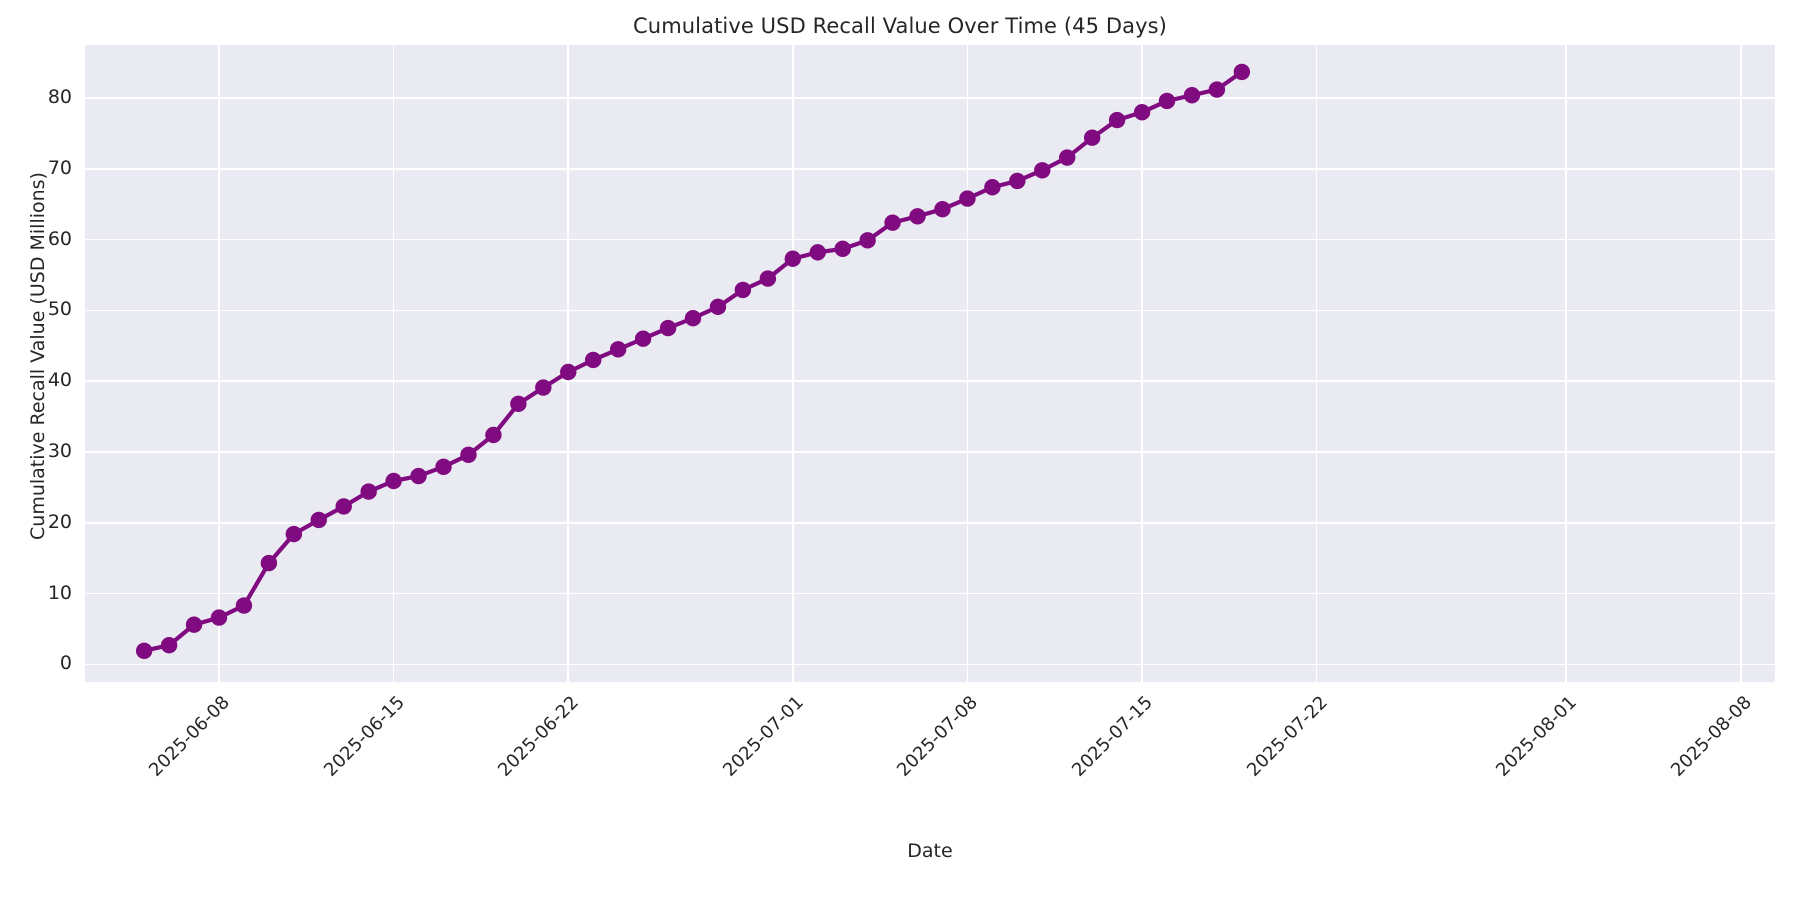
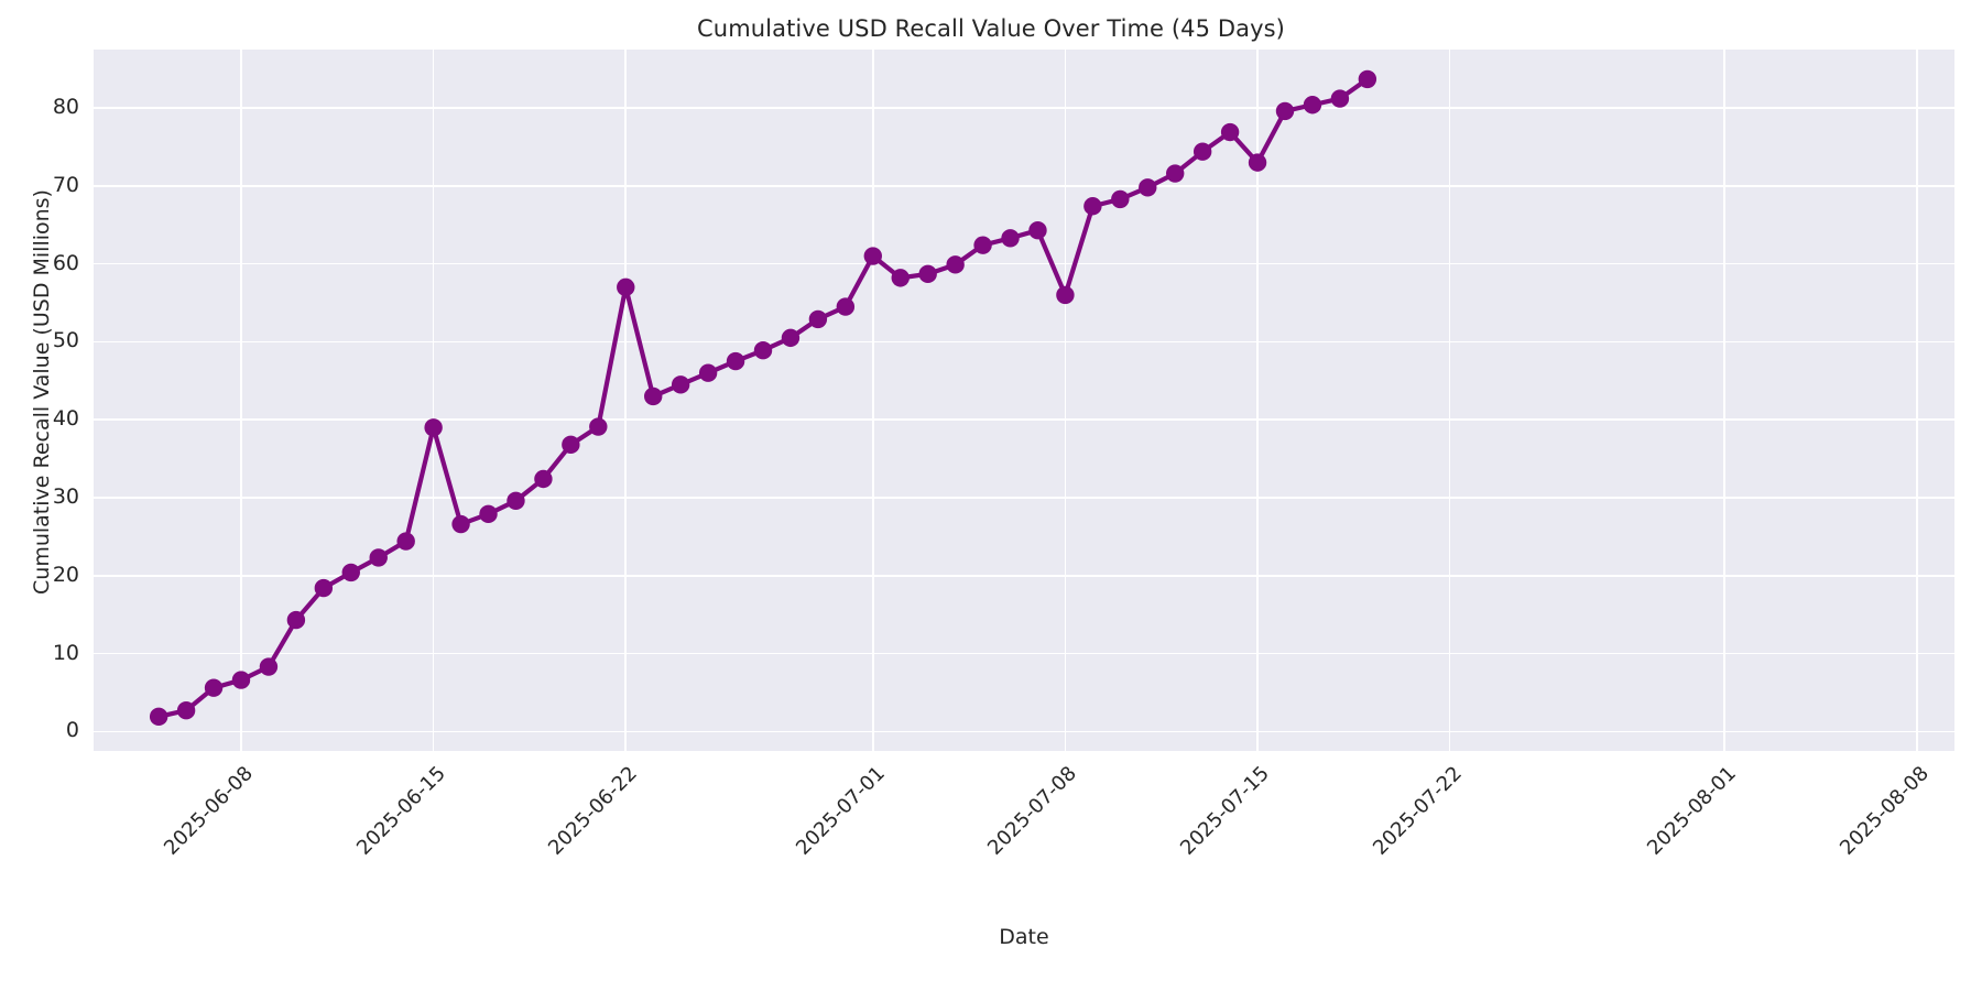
2025-06-15: 26 -> 39
2025-06-22: 41 -> 57
2025-07-01: 57 -> 61
2025-07-08: 66 -> 56
2025-07-15: 78 -> 73
